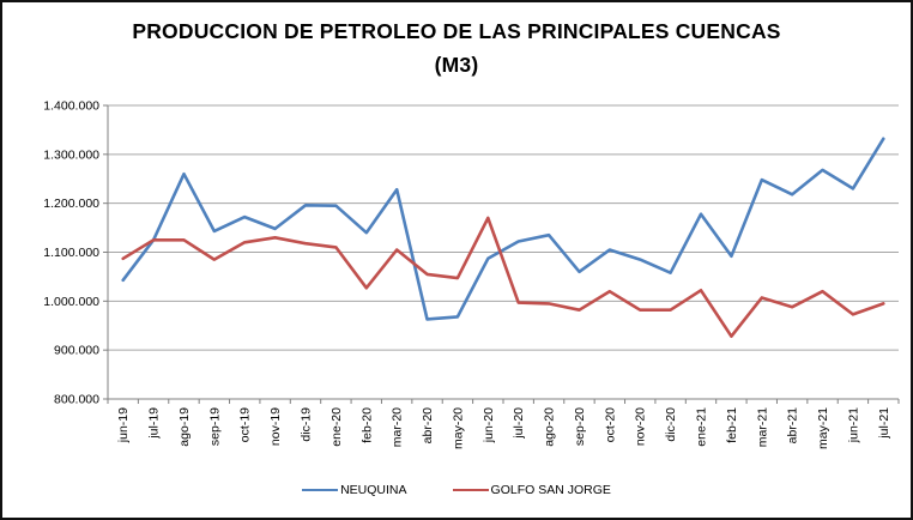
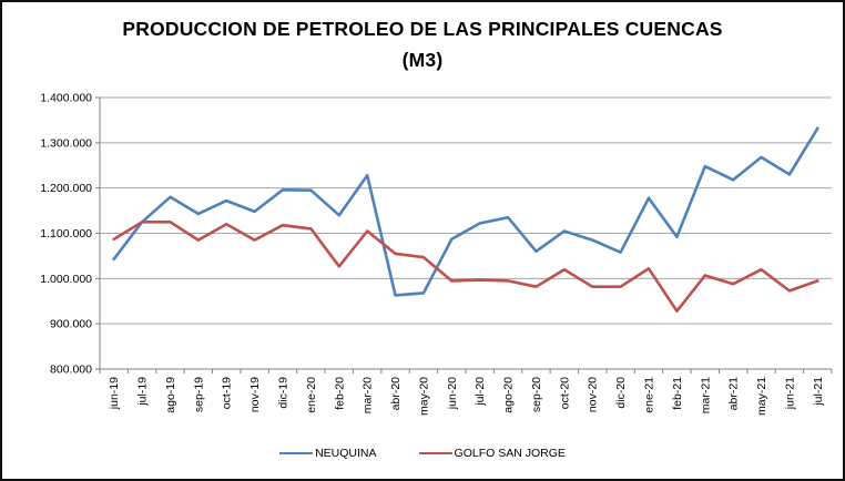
NEUQUINA/ago-19: 1260000 -> 1180000
GOLFO SAN JORGE/nov-19: 1130000 -> 1080000
GOLFO SAN JORGE/jun-20: 1170000 -> 1000000
